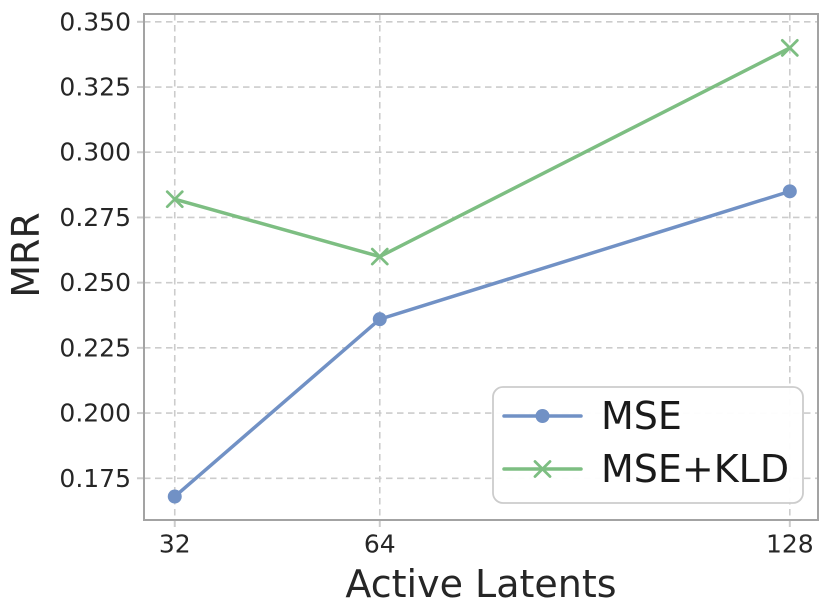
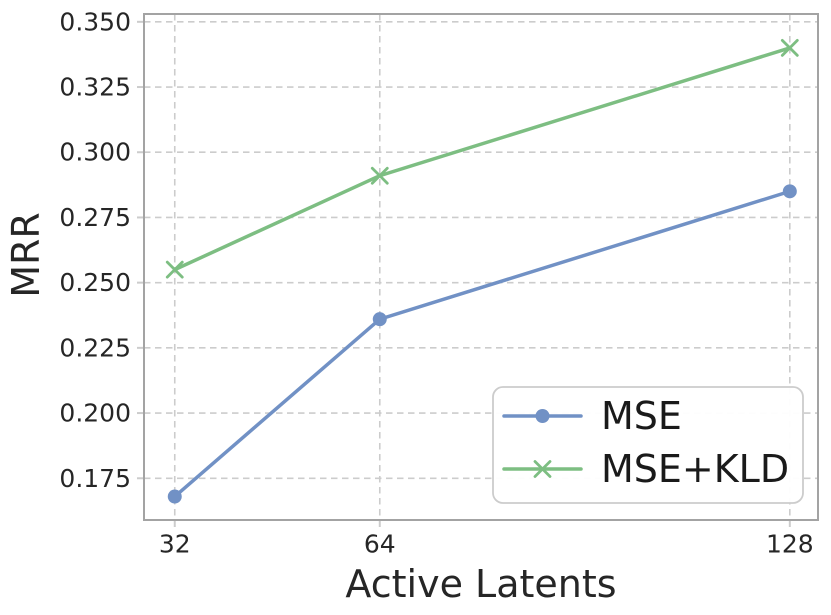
MSE+KLD/32: 0.282 -> 0.255
MSE+KLD/64: 0.260 -> 0.291
